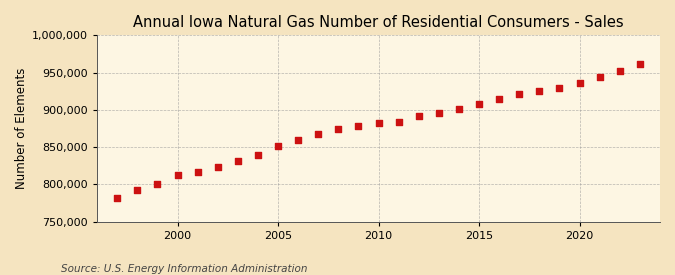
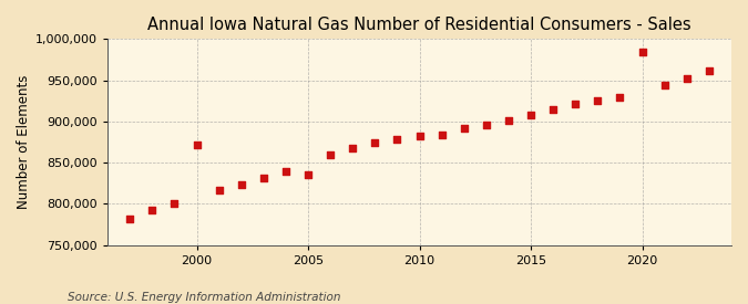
2000: 812,000 -> 872,000
2005: 851,000 -> 836,000
2020: 936,000 -> 984,000
